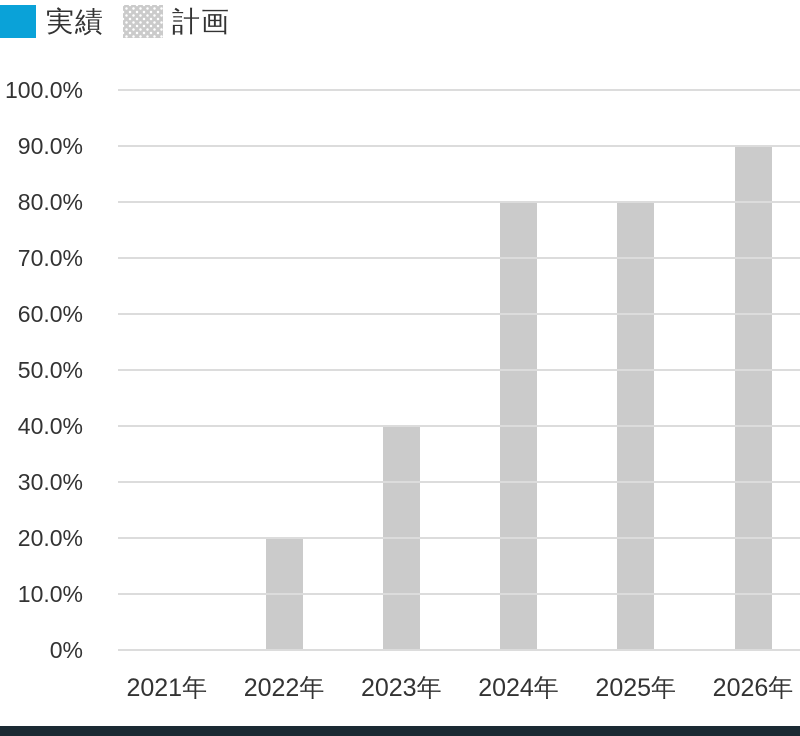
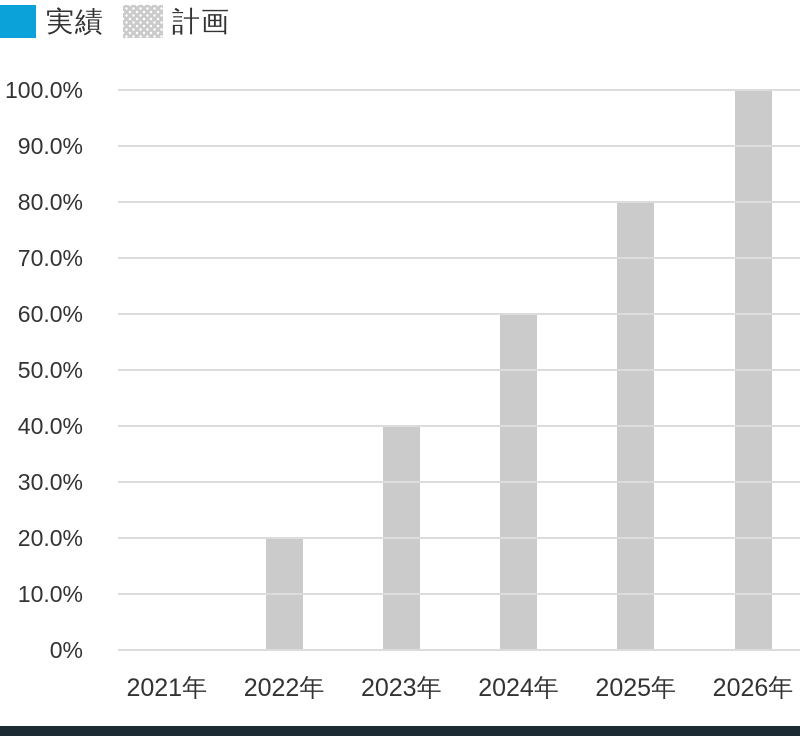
計画/2024年: 80% -> 60%
計画/2026年: 90% -> 100%
